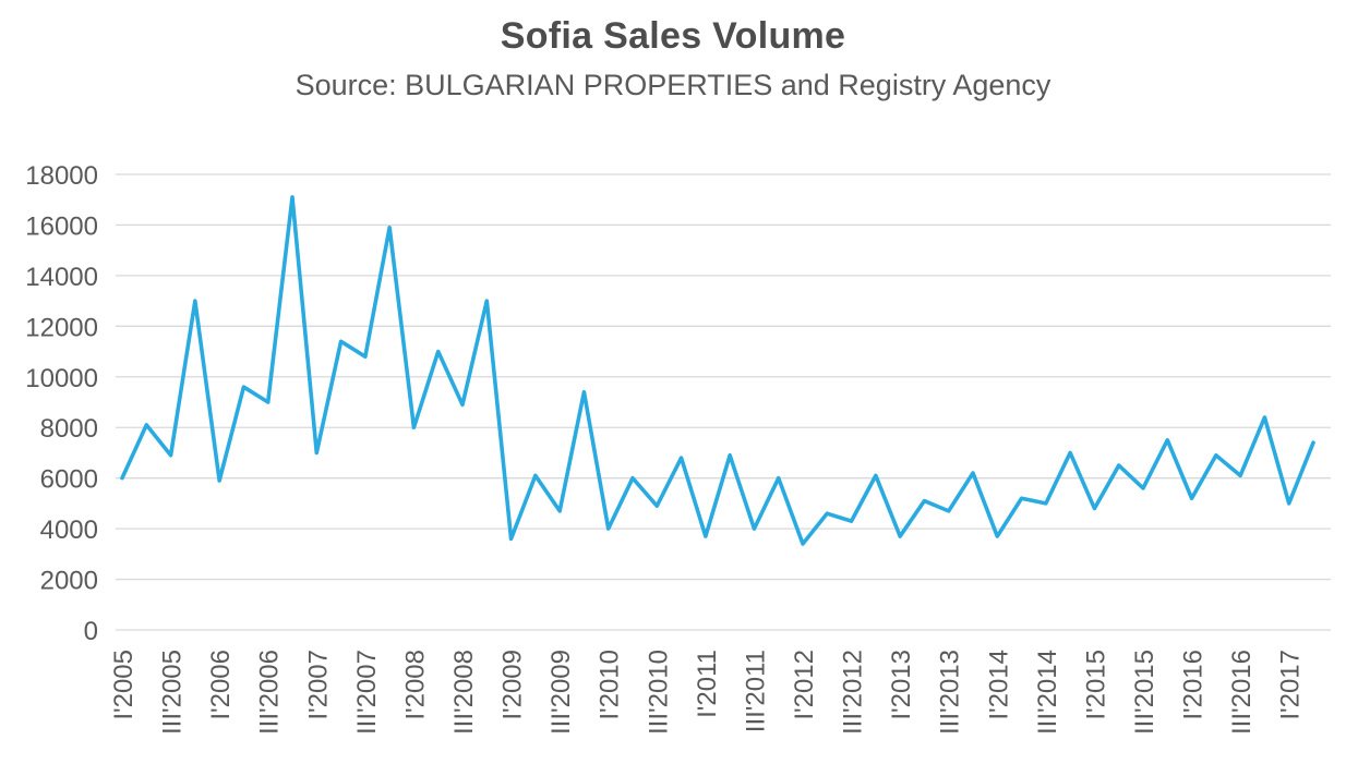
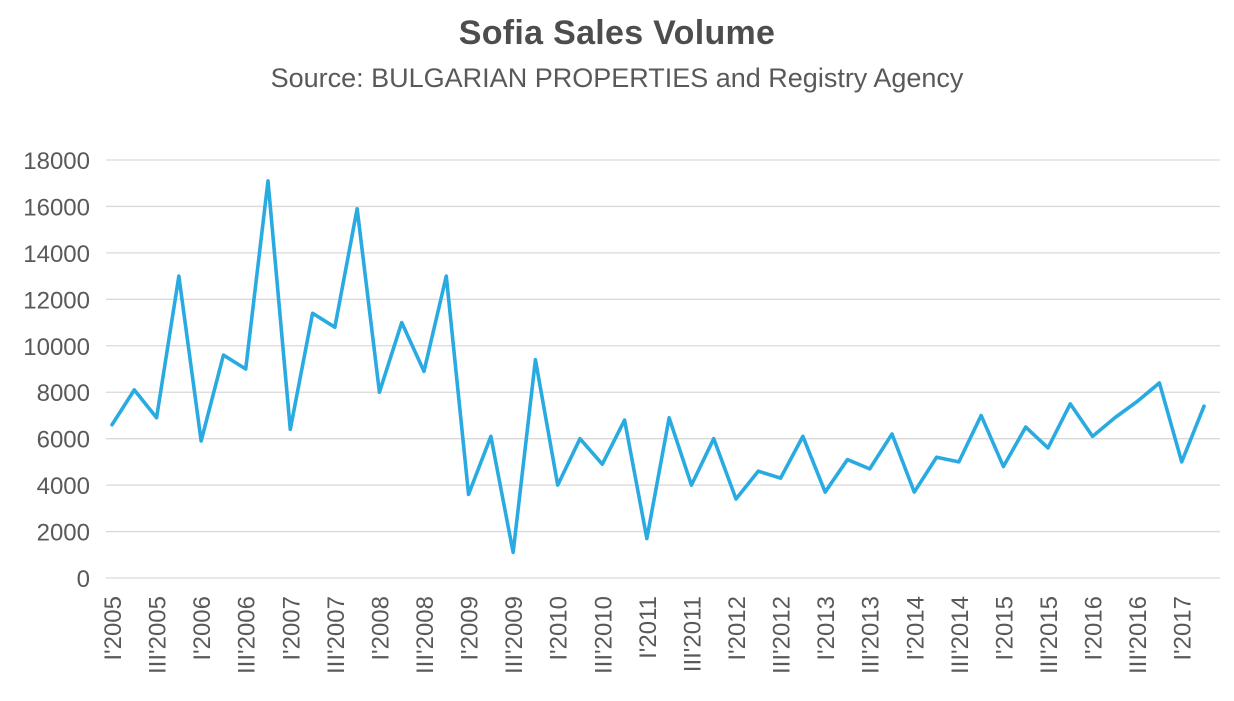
I'2005: 6000 -> 6600
I'2007: 7000 -> 6400
III'2009: 4700 -> 1100
I'2011: 3700 -> 1700
I'2016: 5200 -> 6100
III'2016: 6100 -> 7600
